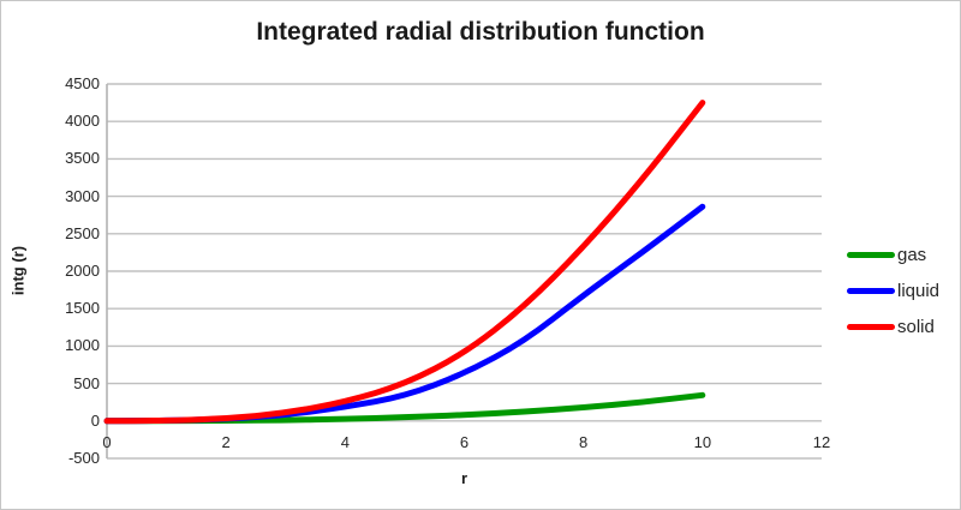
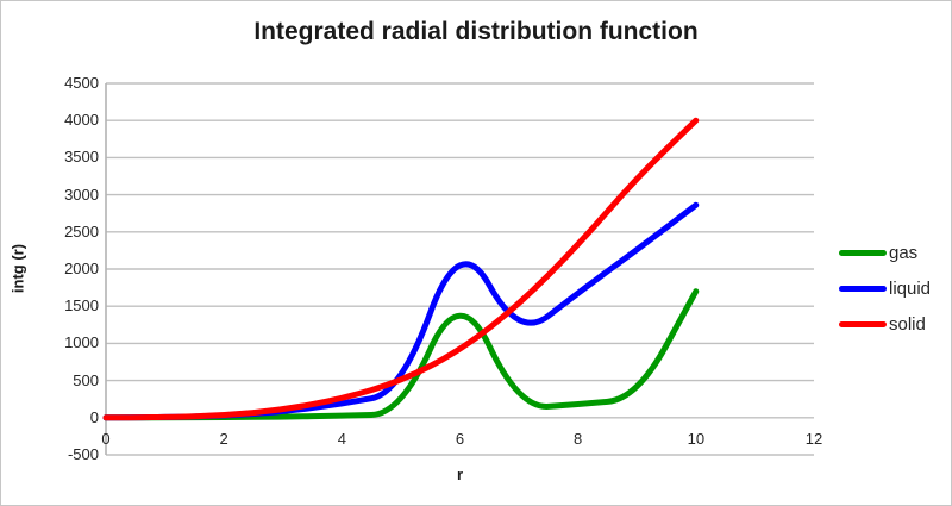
gas/6: 100 -> 1800
liquid/6: 600 -> 2500
gas/10: 300 -> 1700
solid/10: 4200 -> 4000
